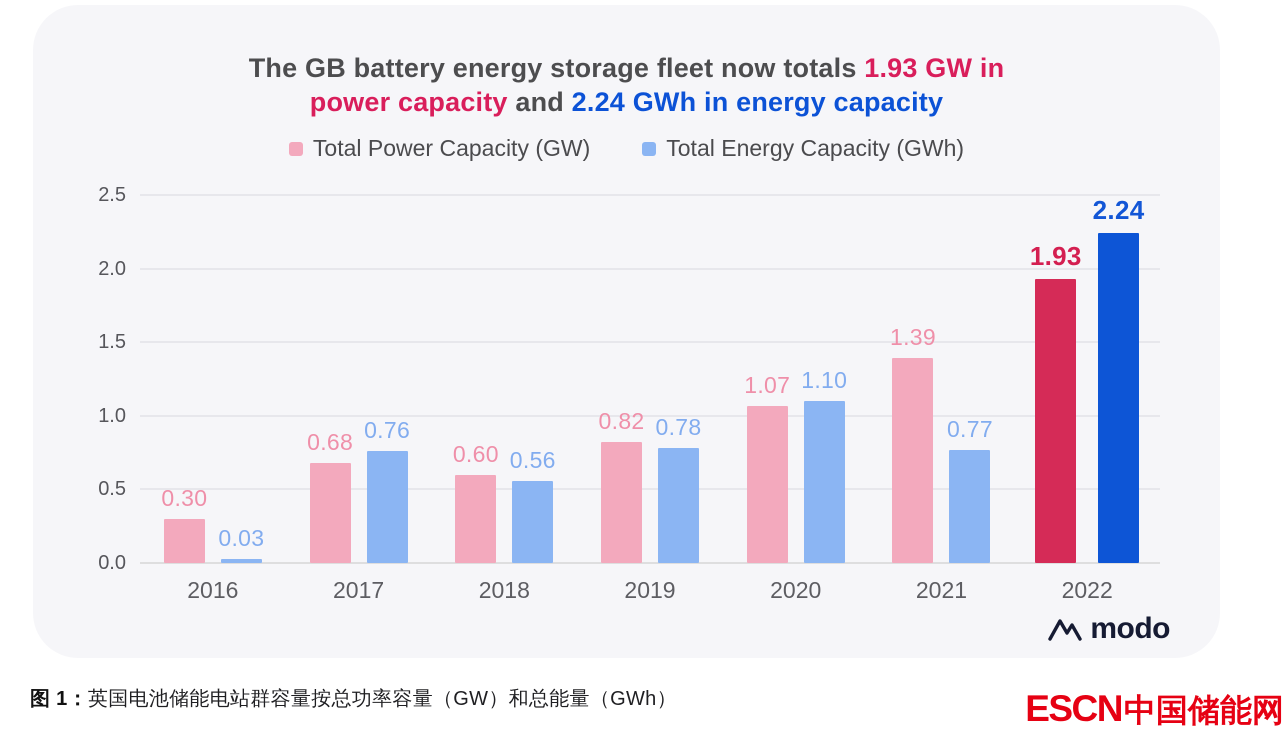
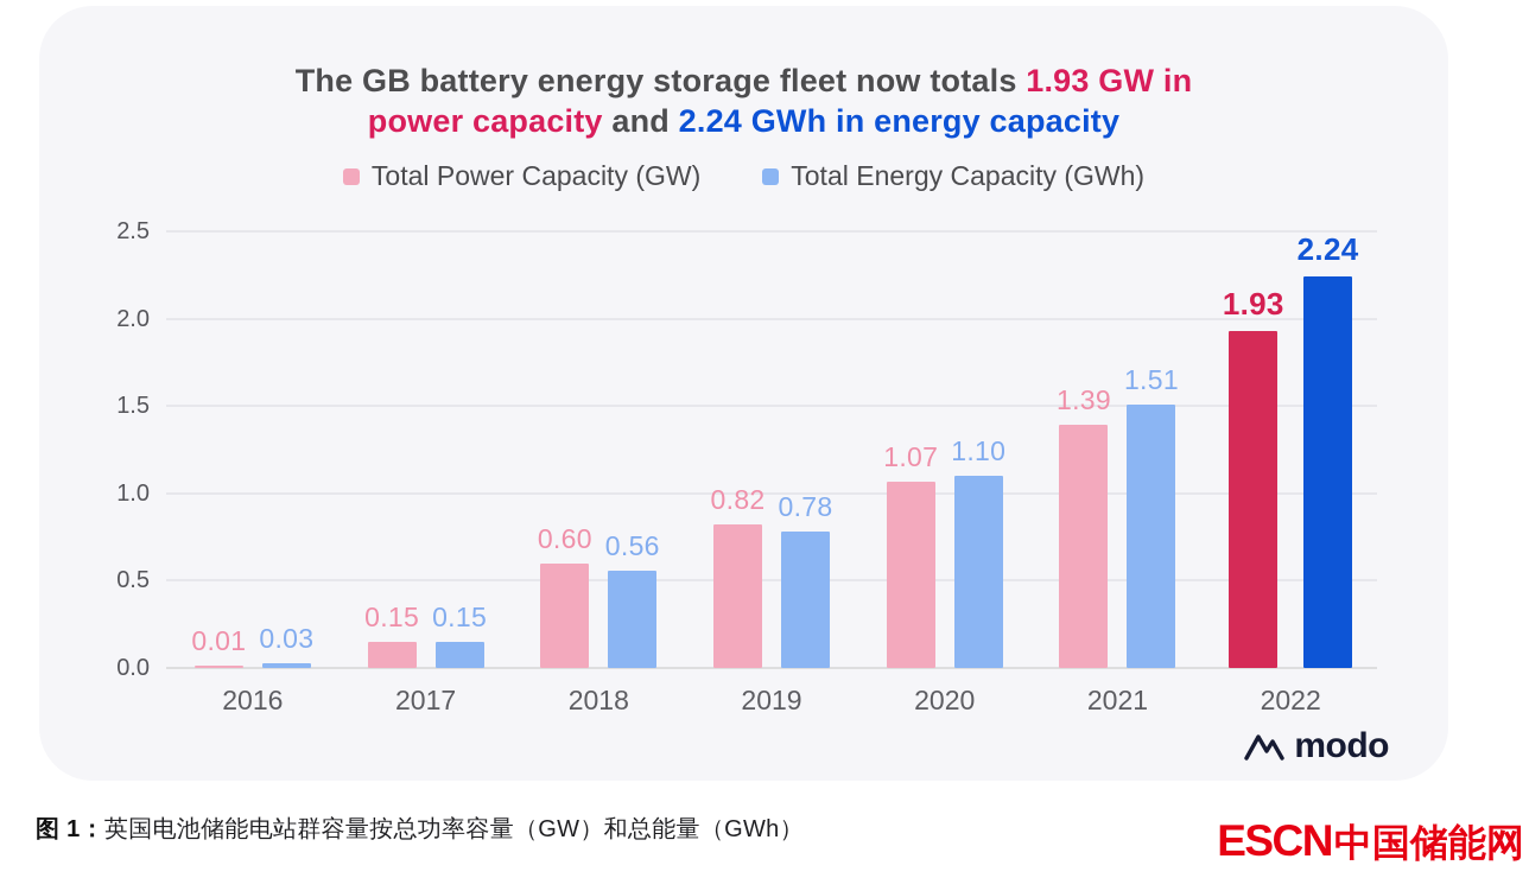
Total Power Capacity (GW)/2016: 0.30 -> 0.01
Total Power Capacity (GW)/2017: 0.68 -> 0.15
Total Energy Capacity (GWh)/2017: 0.76 -> 0.15
Total Energy Capacity (GWh)/2021: 0.77 -> 1.51
